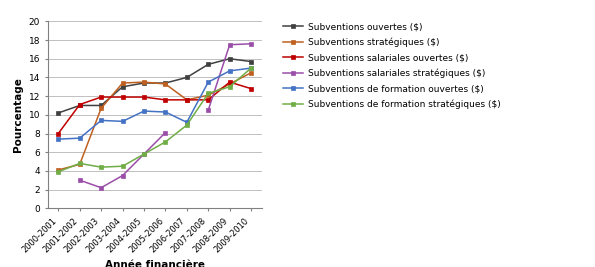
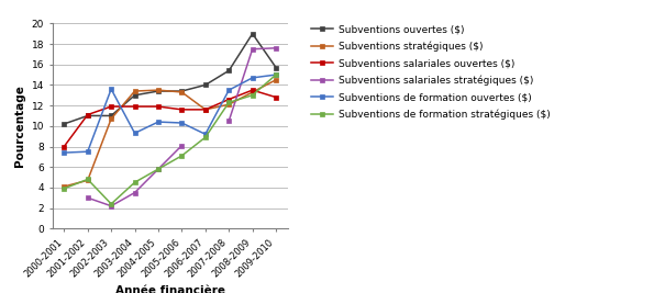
Subventions de formation ouvertes ($)/2002-2003: 9.4 -> 13.6
Subventions de formation stratégiques ($)/2002-2003: 4.4 -> 2.4
Subventions salariales ouvertes ($)/2007-2008: 11.6 -> 12.6
Subventions ouvertes ($)/2008-2009: 16.0 -> 19.0
